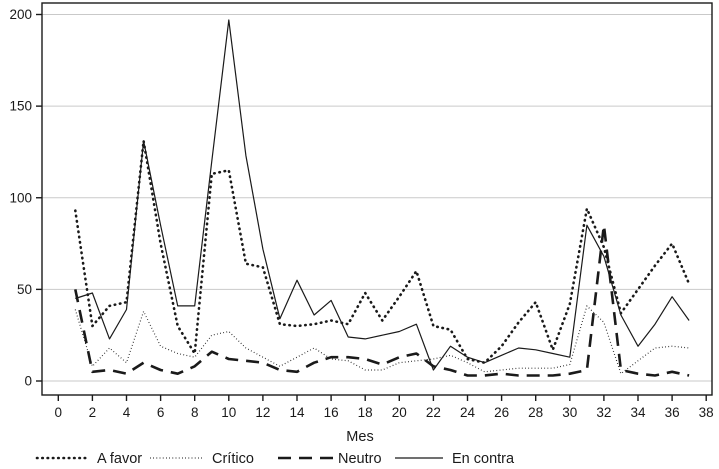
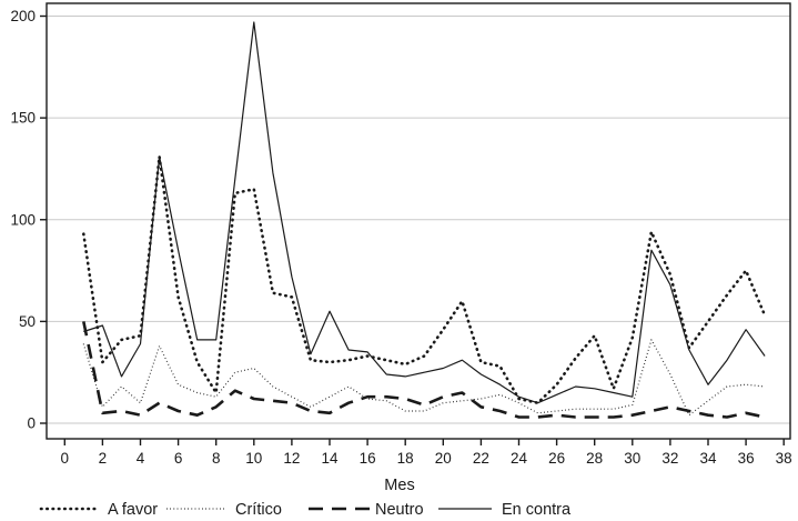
A favor/6: 75 -> 62
En contra/16: 44 -> 35
A favor/18: 48 -> 29
En contra/22: 6 -> 24
Crítico/32: 32 -> 24
Neutro/32: 85 -> 8
